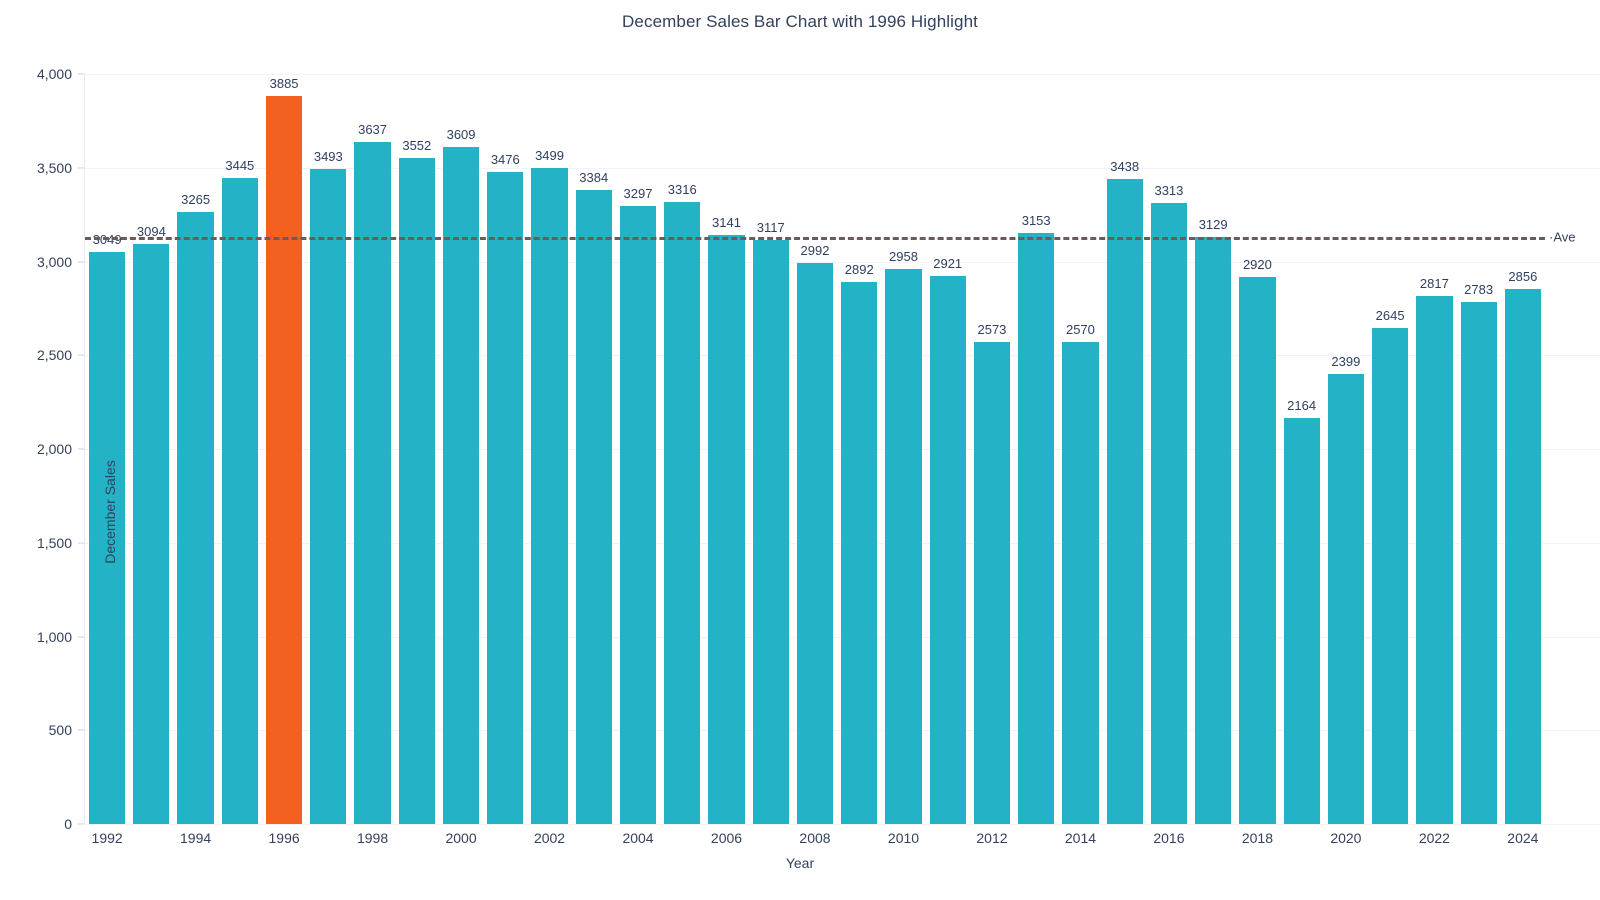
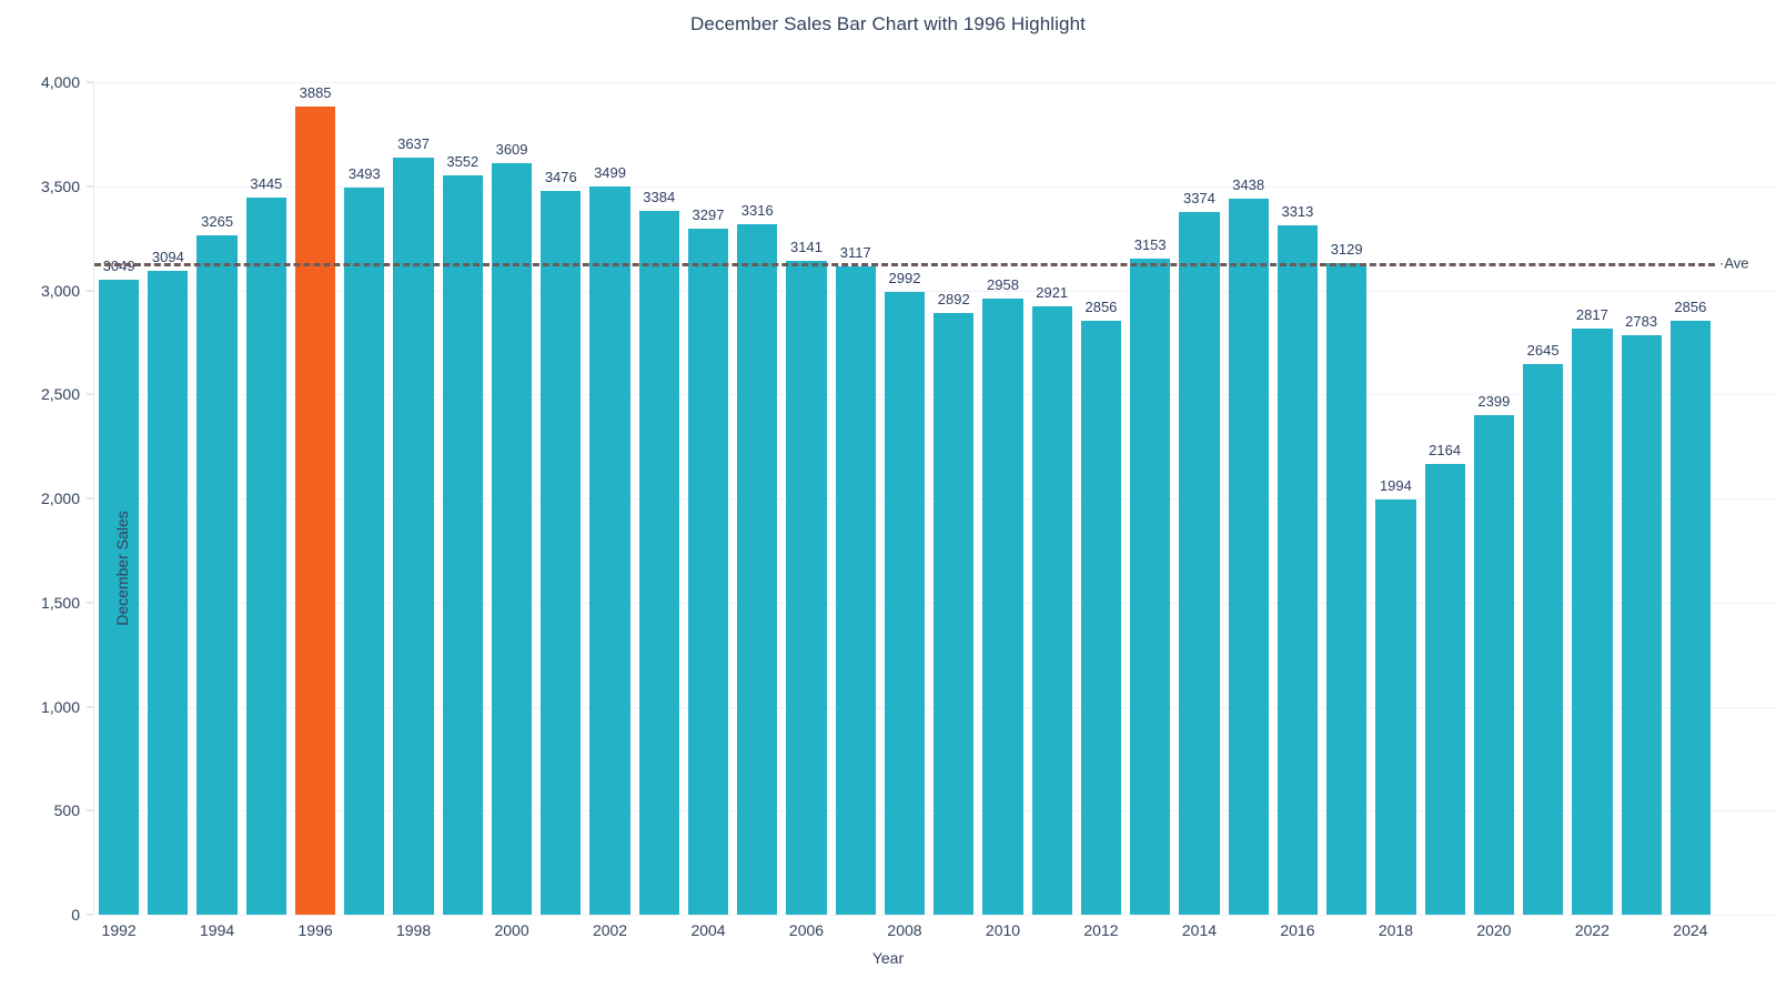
2012: 2573 -> 2856
2014: 2570 -> 3374
2018: 2920 -> 1994
